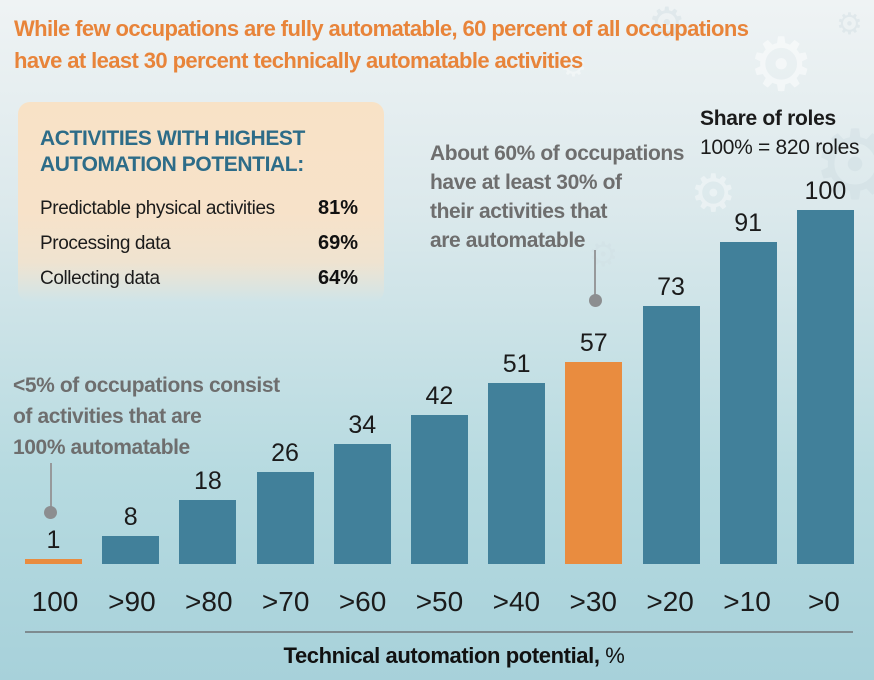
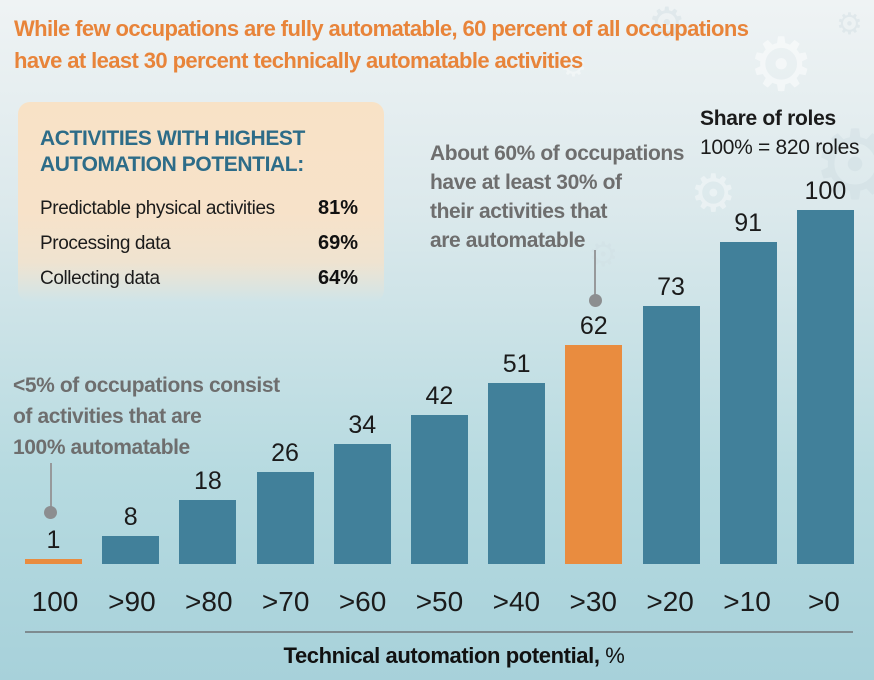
>30: 57 -> 62
